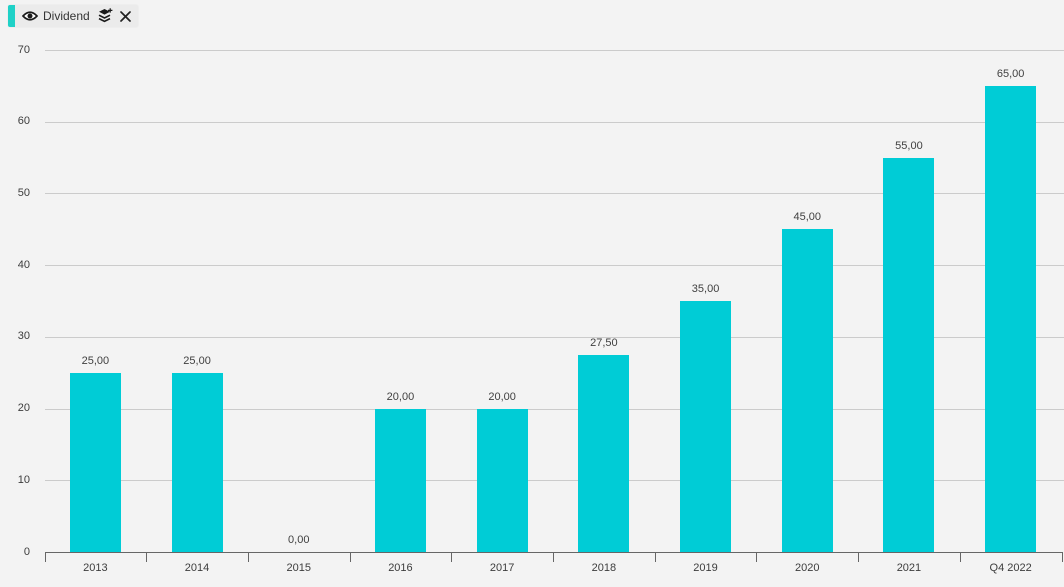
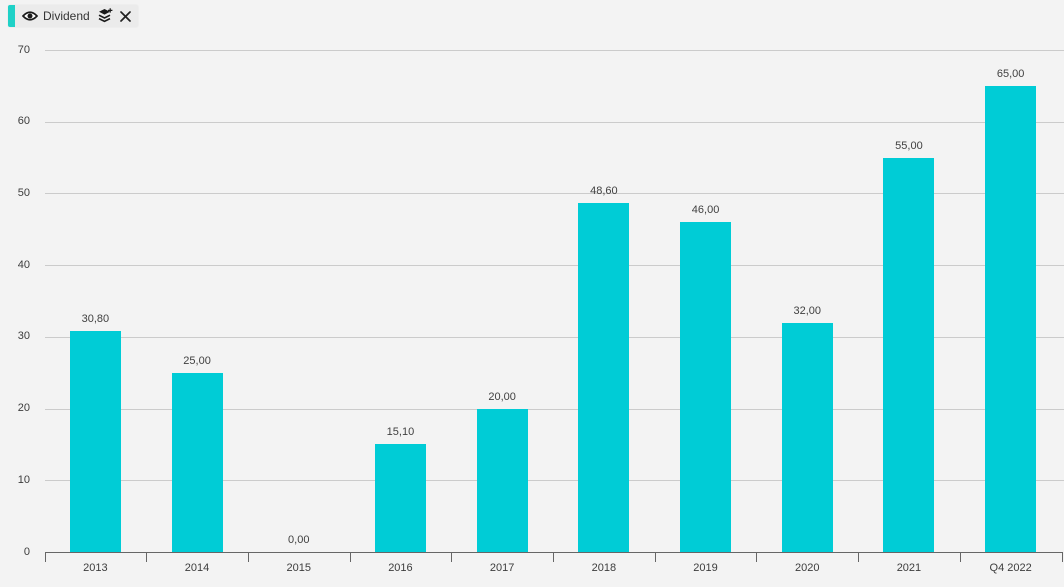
2013: 25,00 -> 30,80
2016: 20,00 -> 15,10
2018: 27,50 -> 48,60
2019: 35,00 -> 46,00
2020: 45,00 -> 32,00
